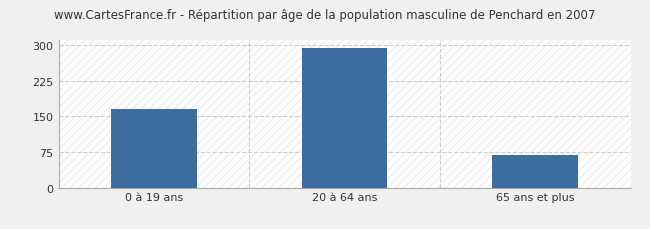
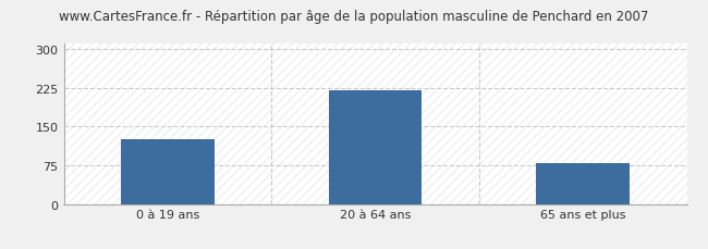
0 à 19 ans: 165 -> 125
20 à 64 ans: 295 -> 220
65 ans et plus: 68 -> 80
